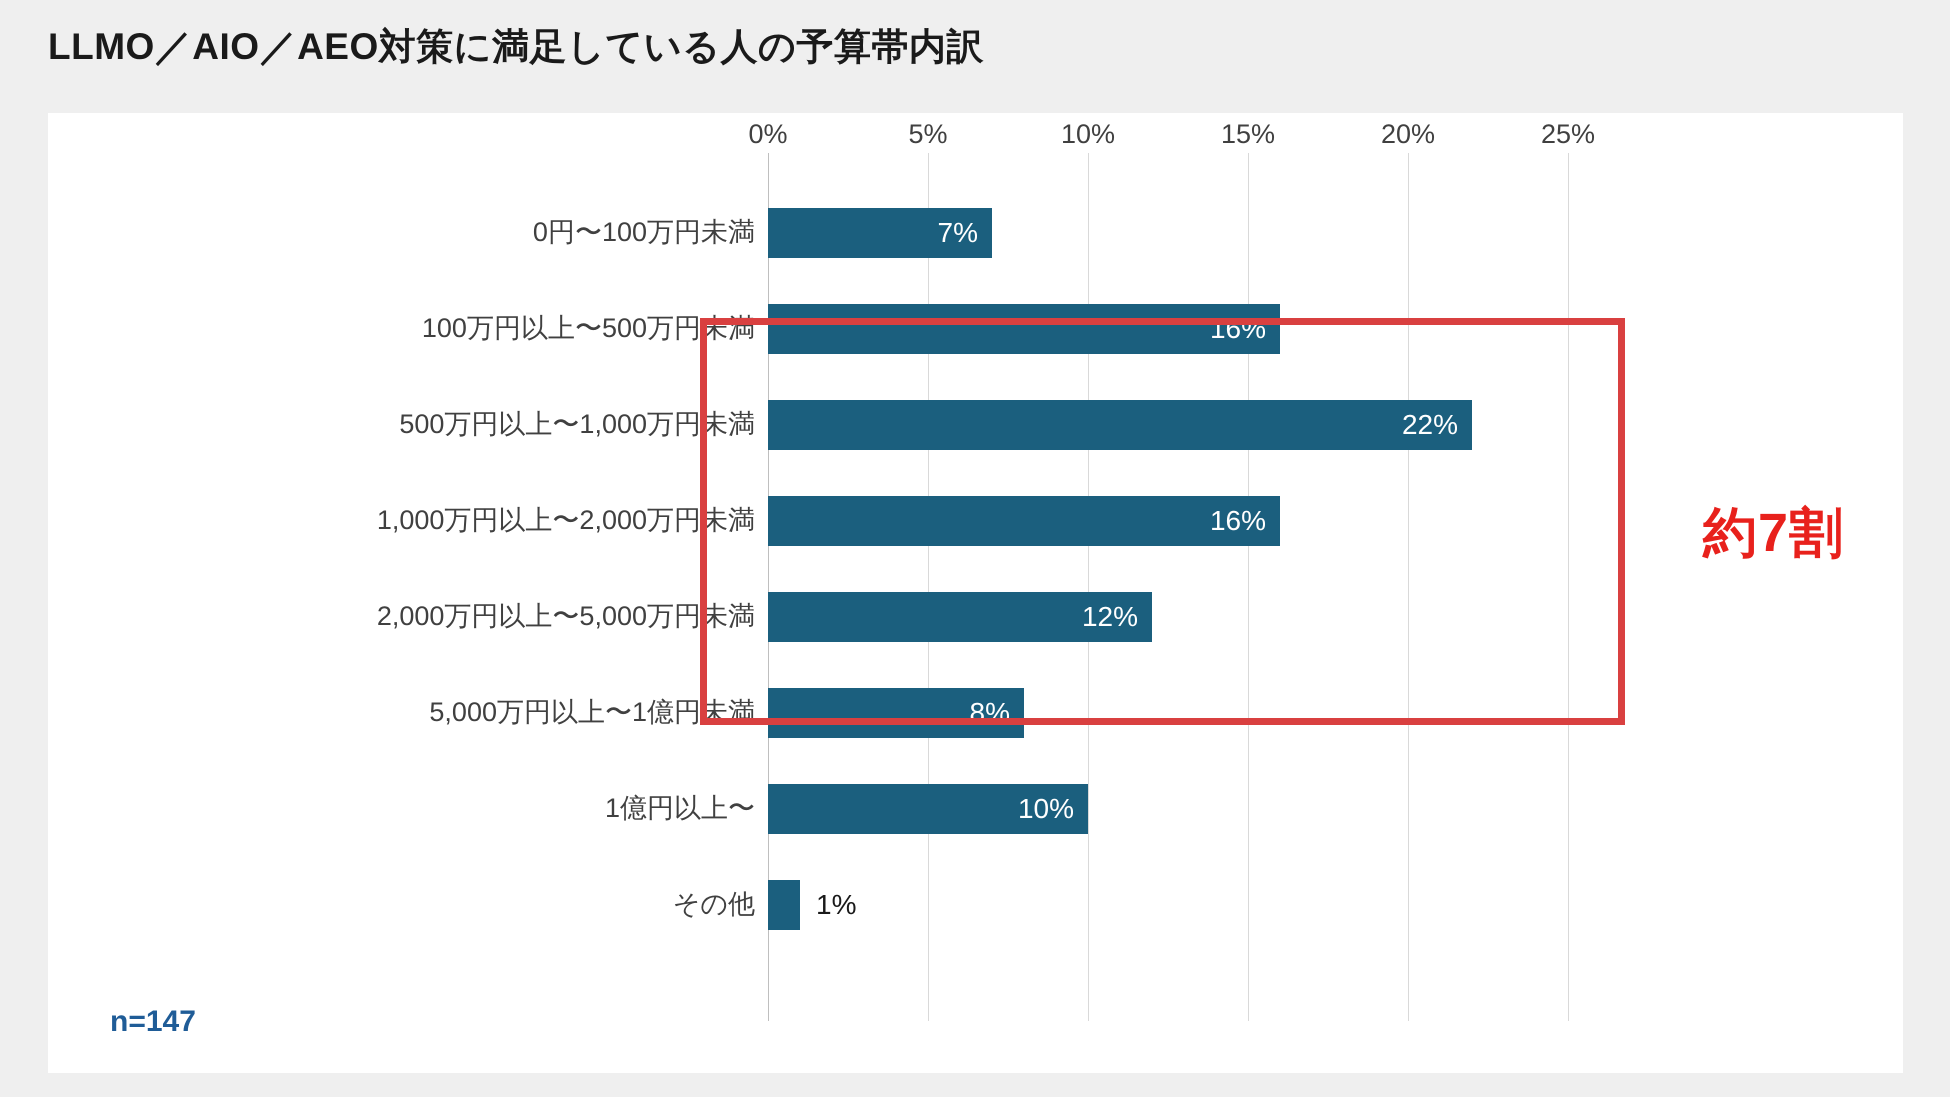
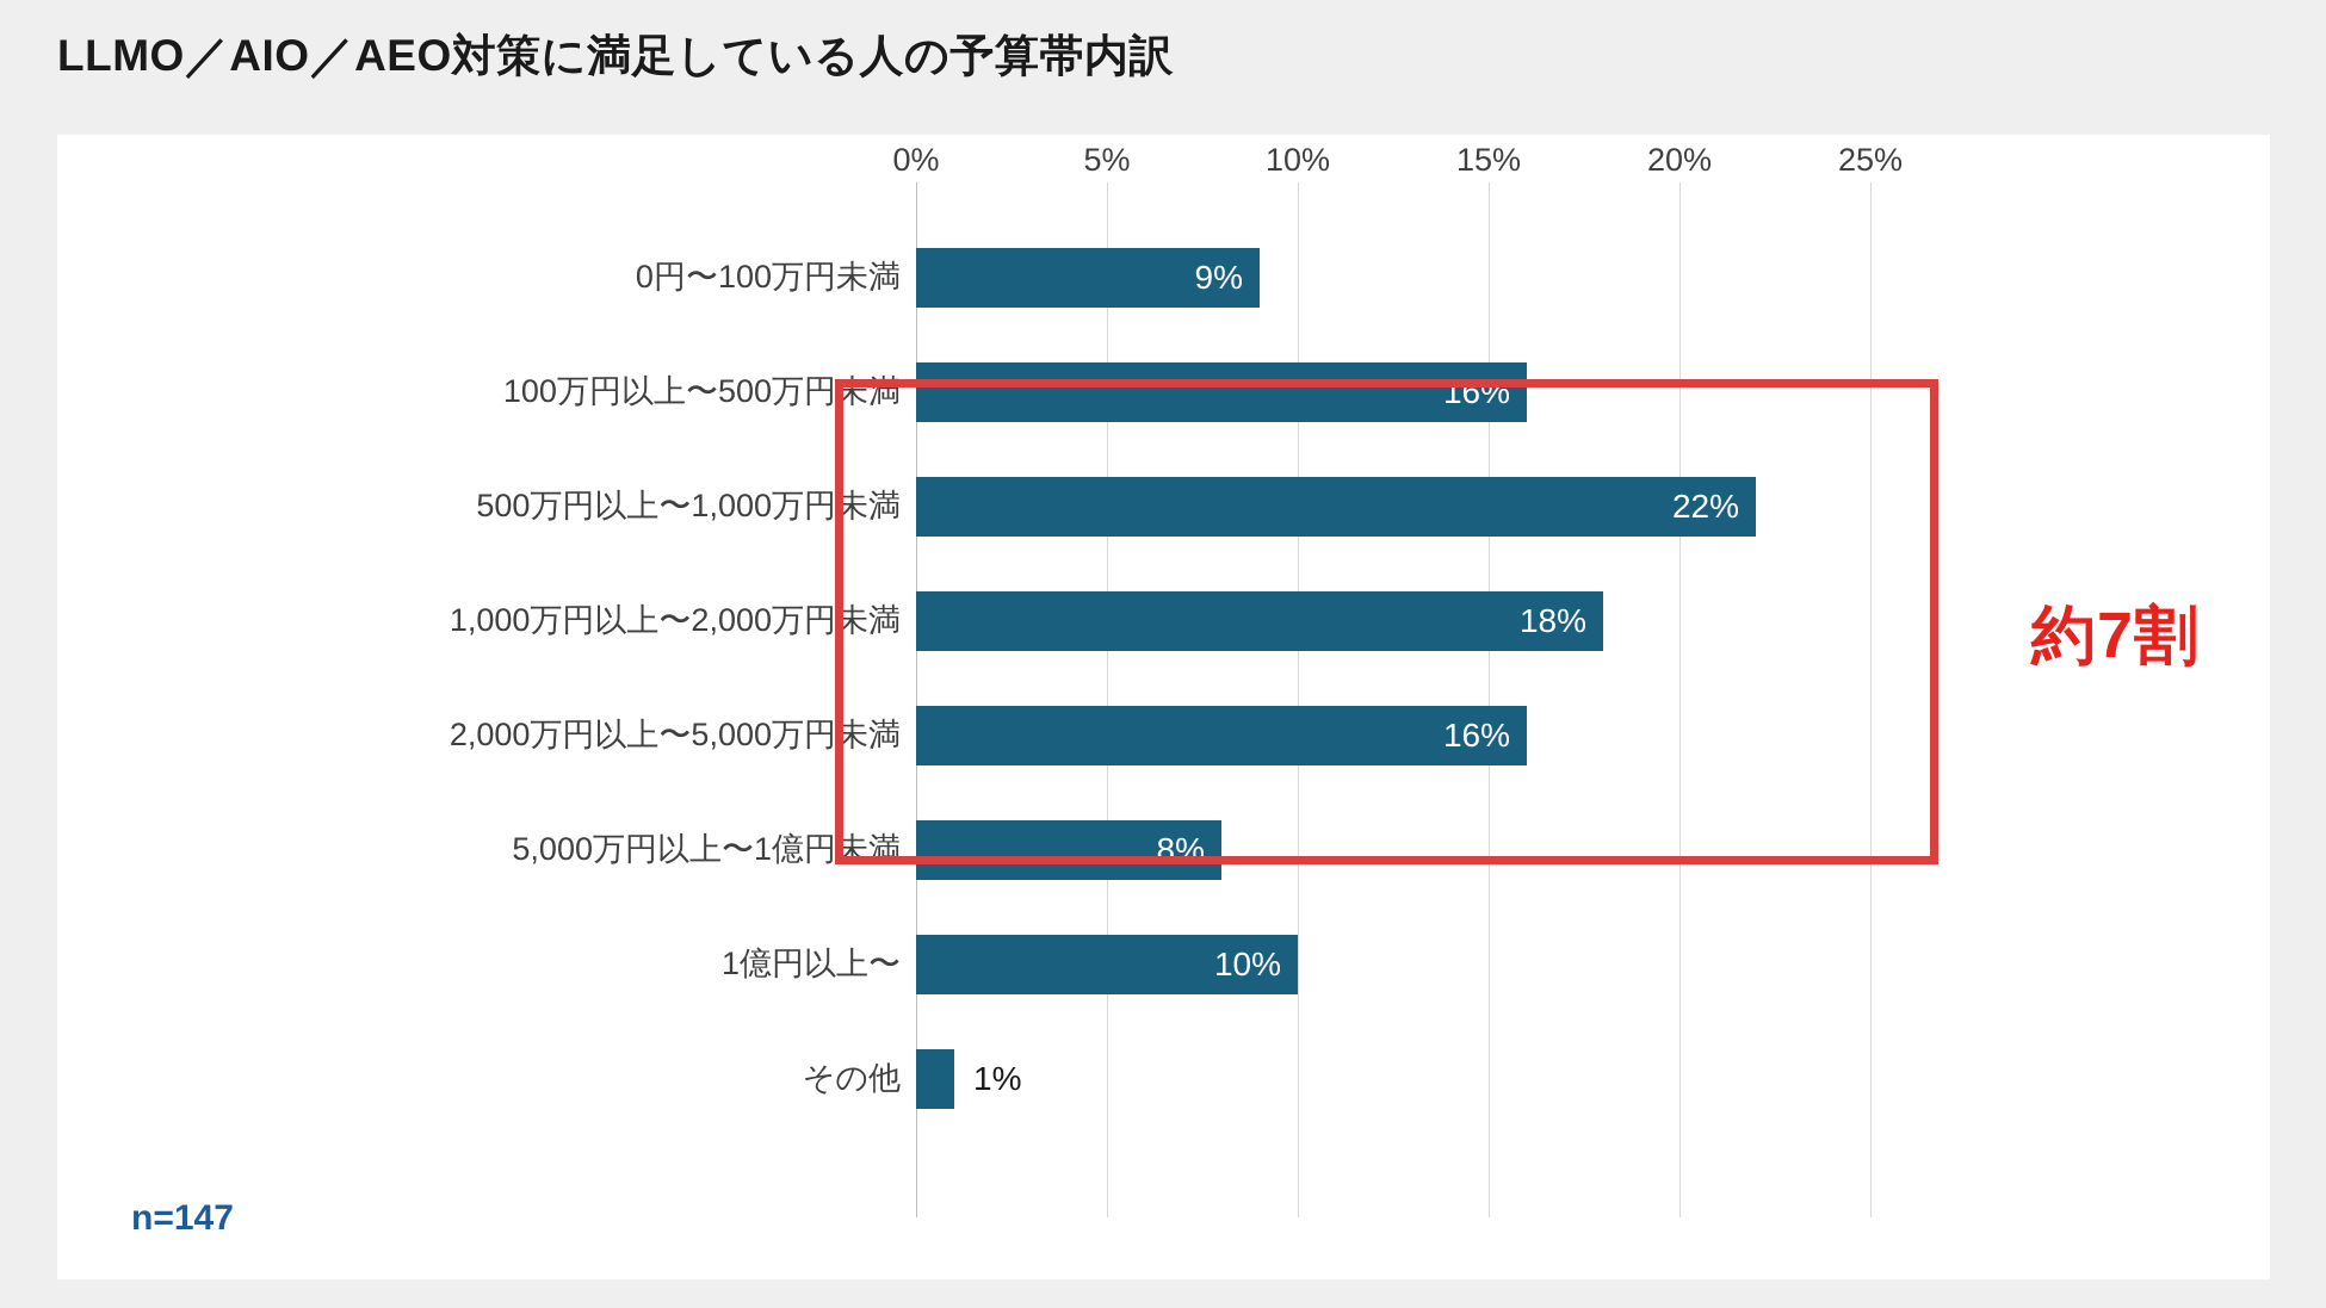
0円〜100万円未満: 7% -> 9%
1,000万円以上〜2,000万円未満: 16% -> 18%
2,000万円以上〜5,000万円未満: 12% -> 16%
